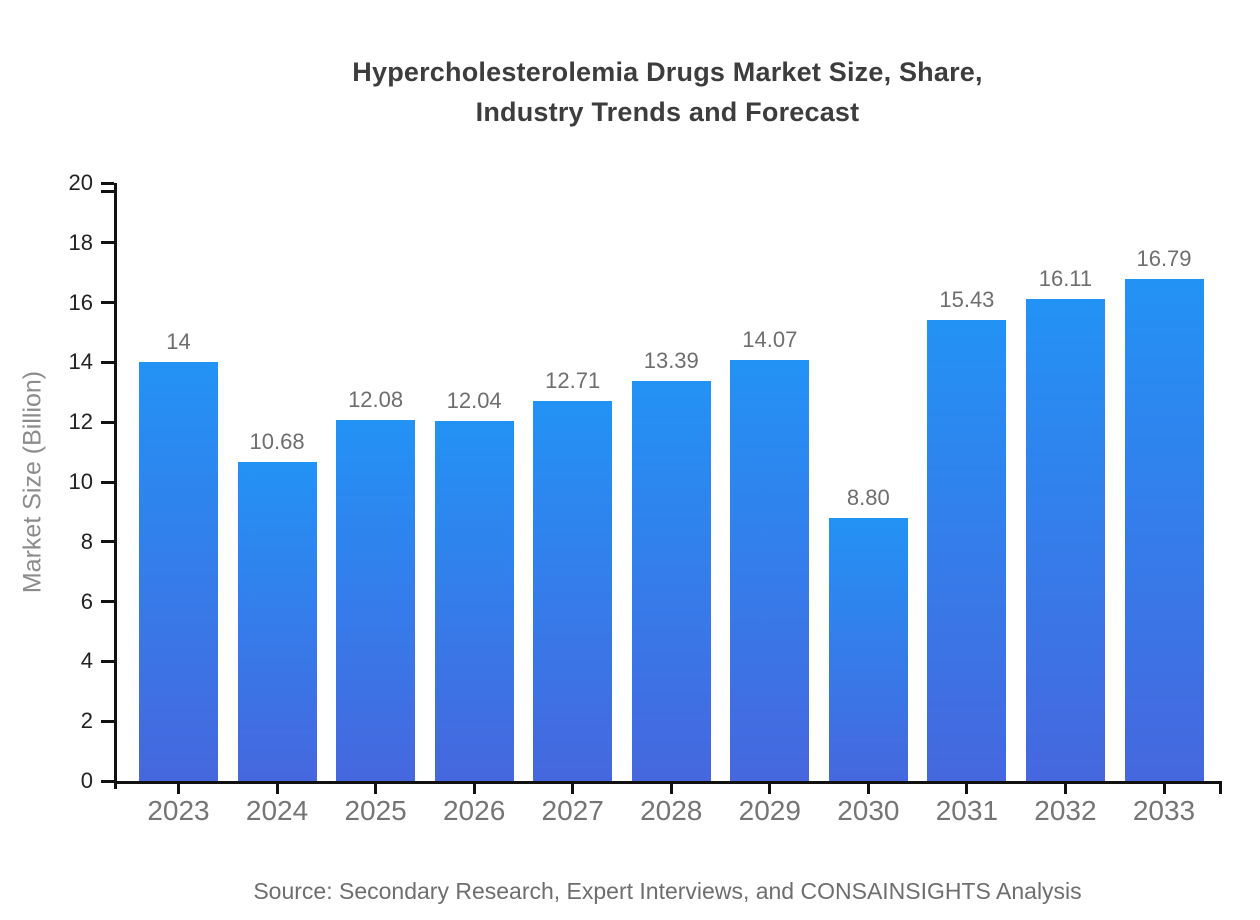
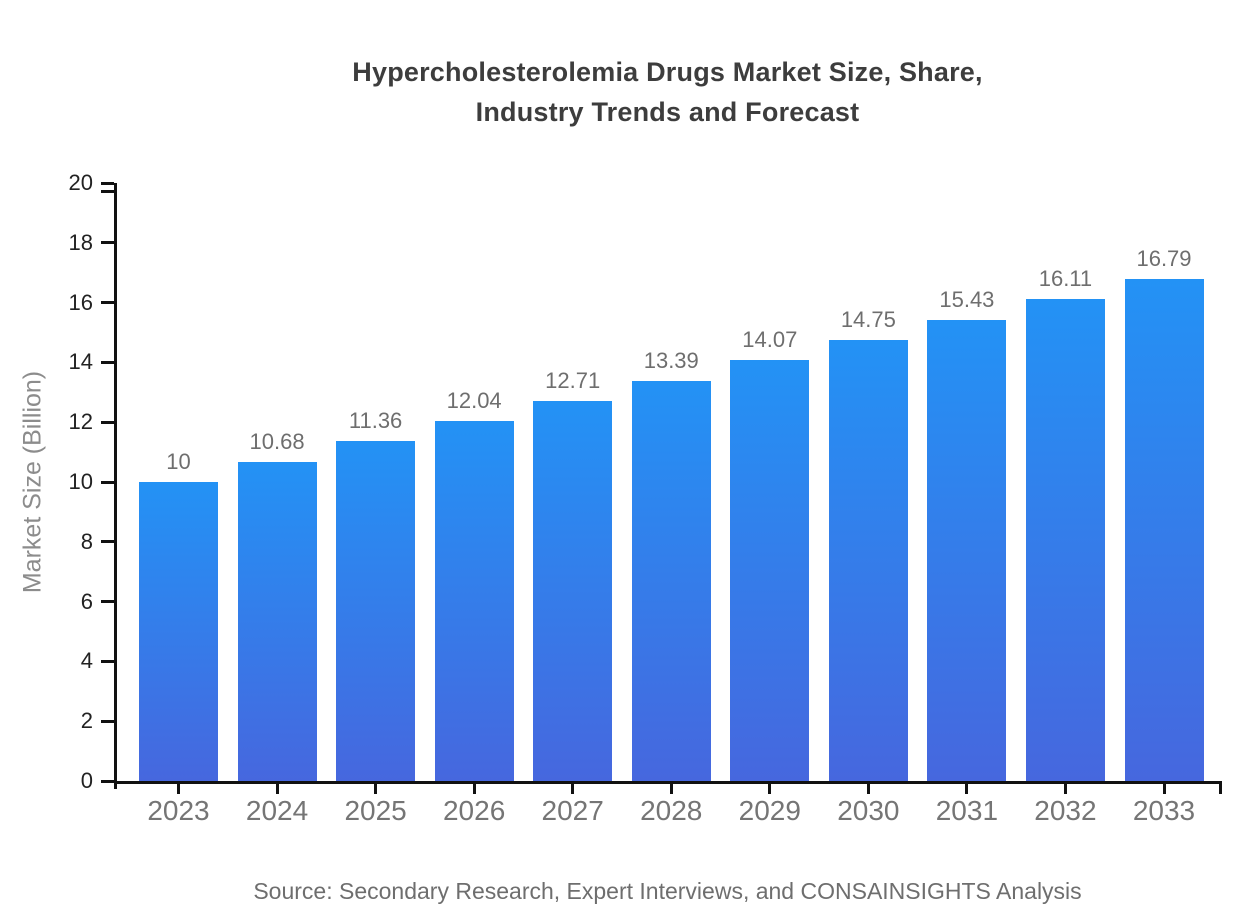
2023: 14 -> 10
2025: 12.08 -> 11.36
2030: 8.80 -> 14.75
